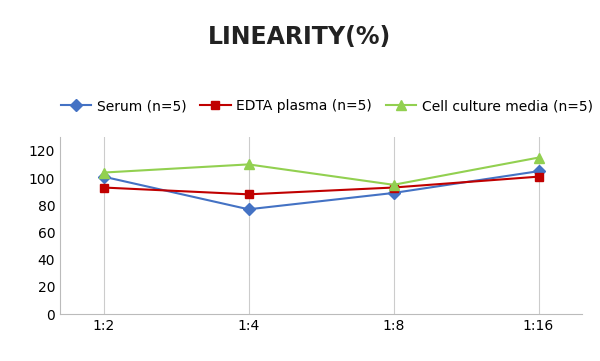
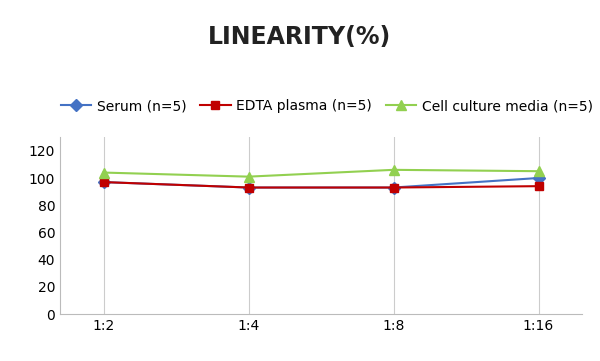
Serum (n=5)/1:2: 101 -> 97
EDTA plasma (n=5)/1:2: 93 -> 97
Serum (n=5)/1:4: 77 -> 93
EDTA plasma (n=5)/1:4: 88 -> 93
Cell culture media (n=5)/1:4: 110 -> 101
Serum (n=5)/1:8: 89 -> 93
Cell culture media (n=5)/1:8: 95 -> 106
Serum (n=5)/1:16: 105 -> 100
EDTA plasma (n=5)/1:16: 101 -> 94
Cell culture media (n=5)/1:16: 115 -> 105
